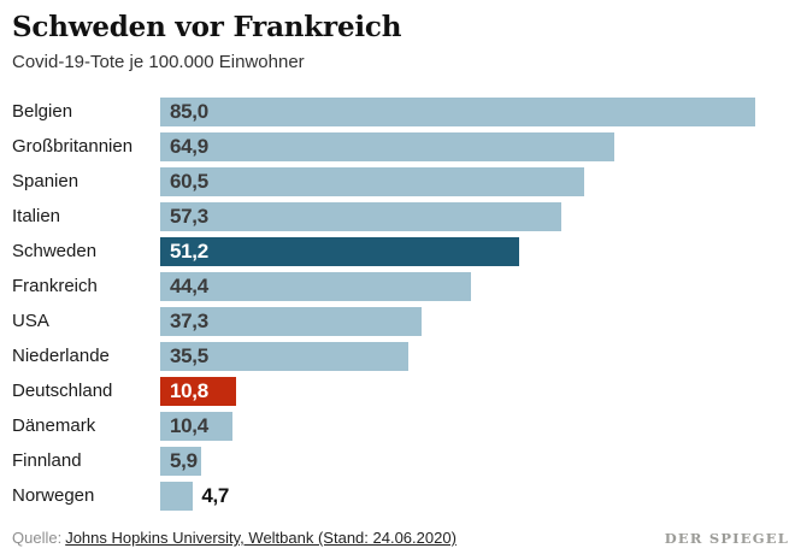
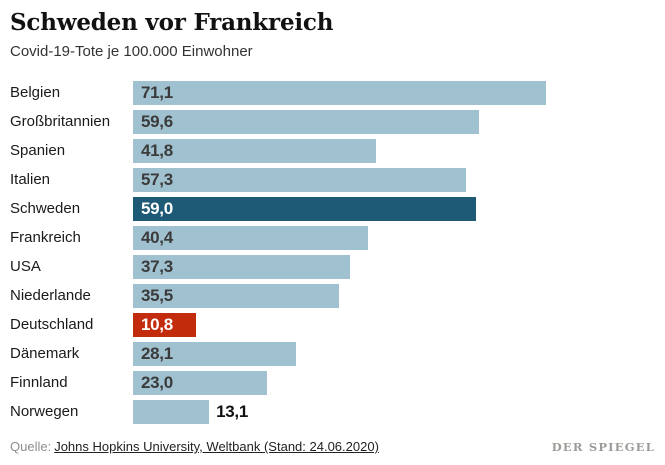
Belgien: 85,0 -> 71,1
Großbritannien: 64,9 -> 59,6
Spanien: 60,5 -> 41,8
Schweden: 51,2 -> 59,0
Frankreich: 44,4 -> 40,4
Dänemark: 10,4 -> 28,1
Finnland: 5,9 -> 23,0
Norwegen: 4,7 -> 13,1
